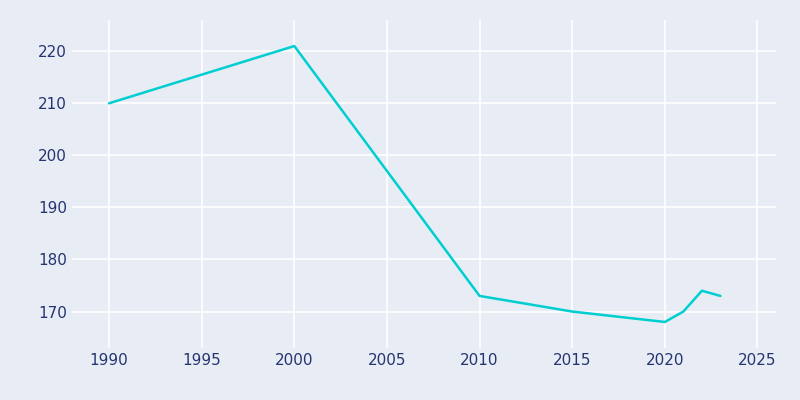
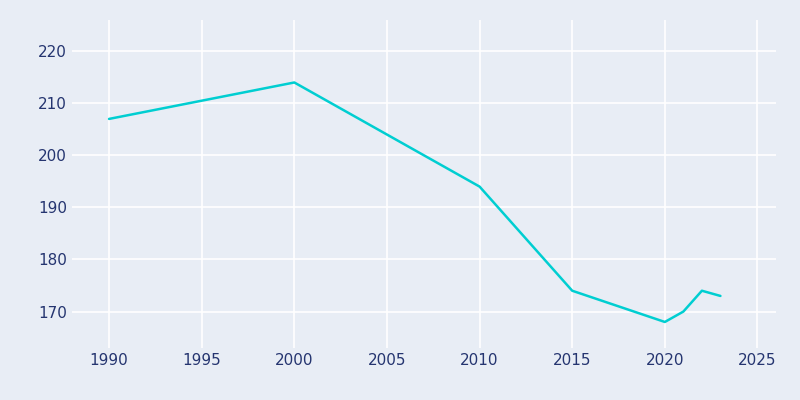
1990: 210 -> 207
2000: 221 -> 214
2010: 173 -> 194
2015: 170 -> 174
